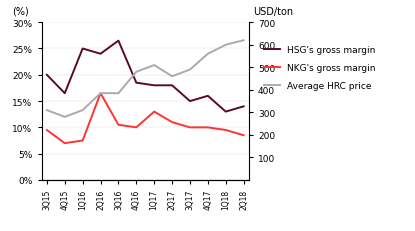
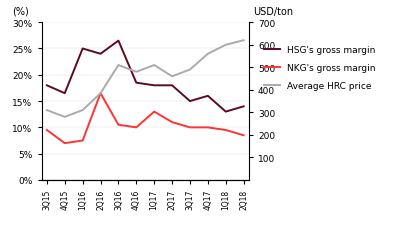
HSG's gross margin/3Q15: 20.0% -> 18.0%
Average HRC price/3Q16: 385 -> 510
